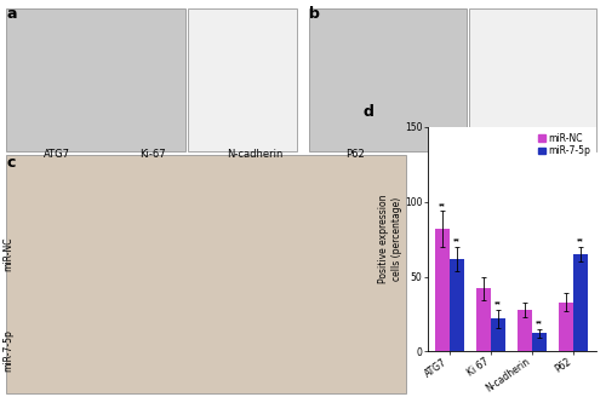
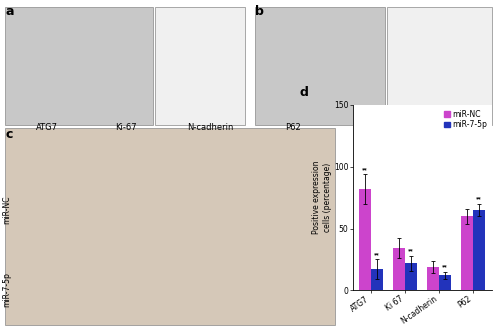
miR-7-5p/ATG7: 62 -> 17
miR-NC/Ki 67: 42 -> 34
miR-NC/N-cadherin: 28 -> 19
miR-NC/P62: 33 -> 60
